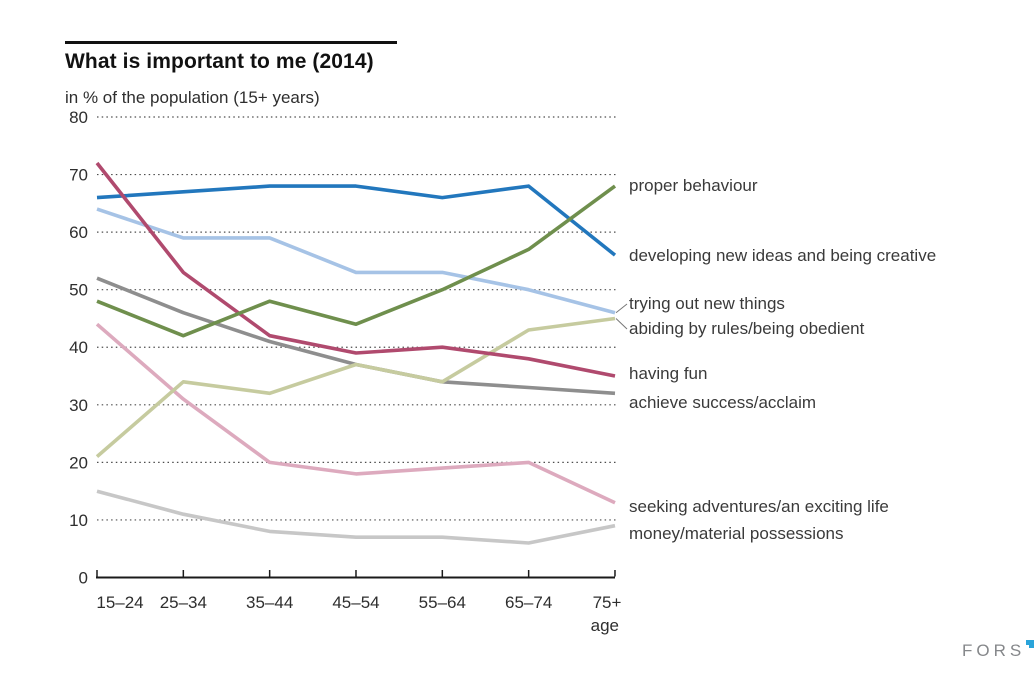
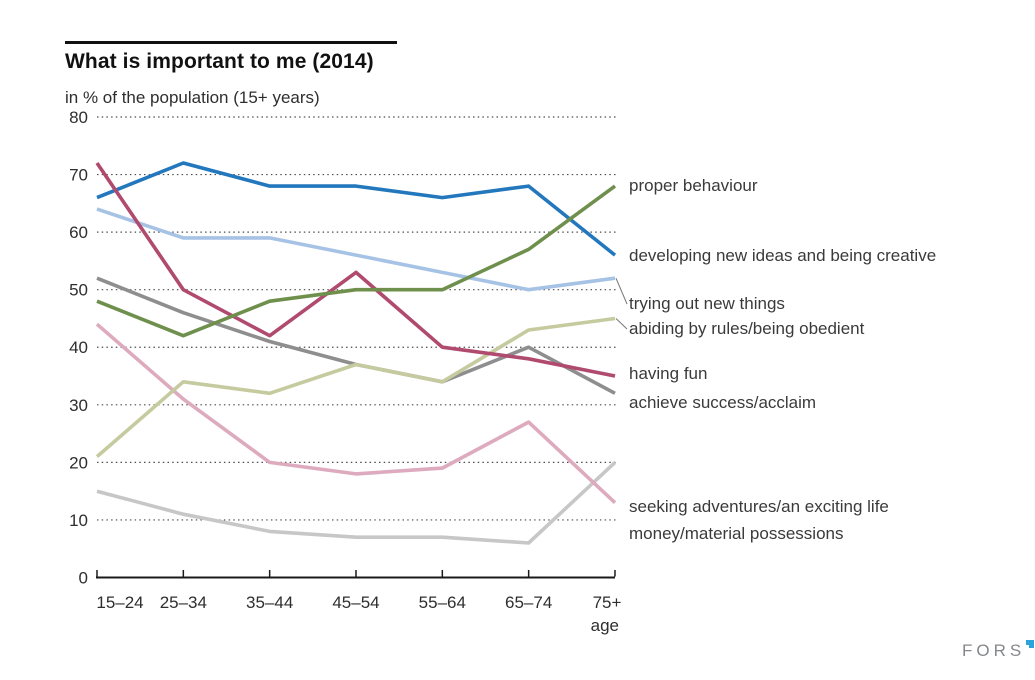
developing new ideas and being creative/25–34: 67 -> 72
having fun/25–34: 53 -> 50
proper behaviour/45–54: 44 -> 50
trying out new things/45–54: 53 -> 56
having fun/45–54: 39 -> 53
achieve success/acclaim/65–74: 33 -> 40
seeking adventures/an exciting life/65–74: 20 -> 27
trying out new things/75+: 46 -> 52
money/material possessions/75+: 9 -> 20
